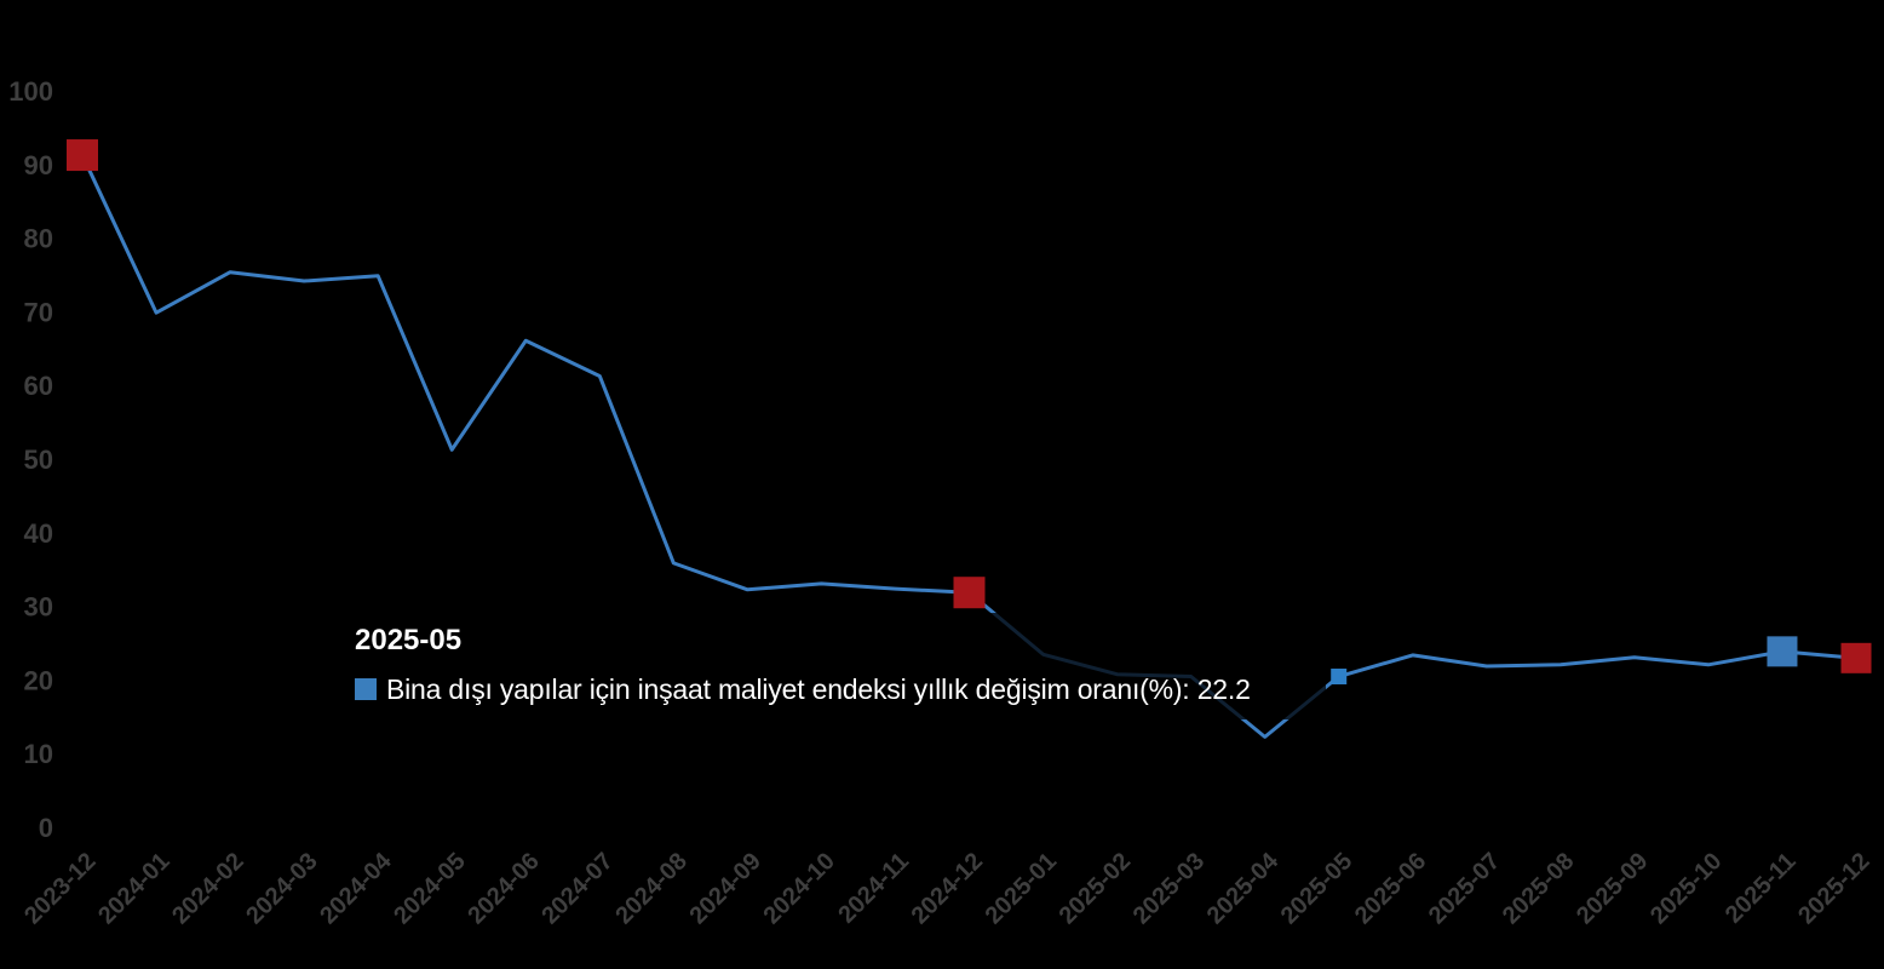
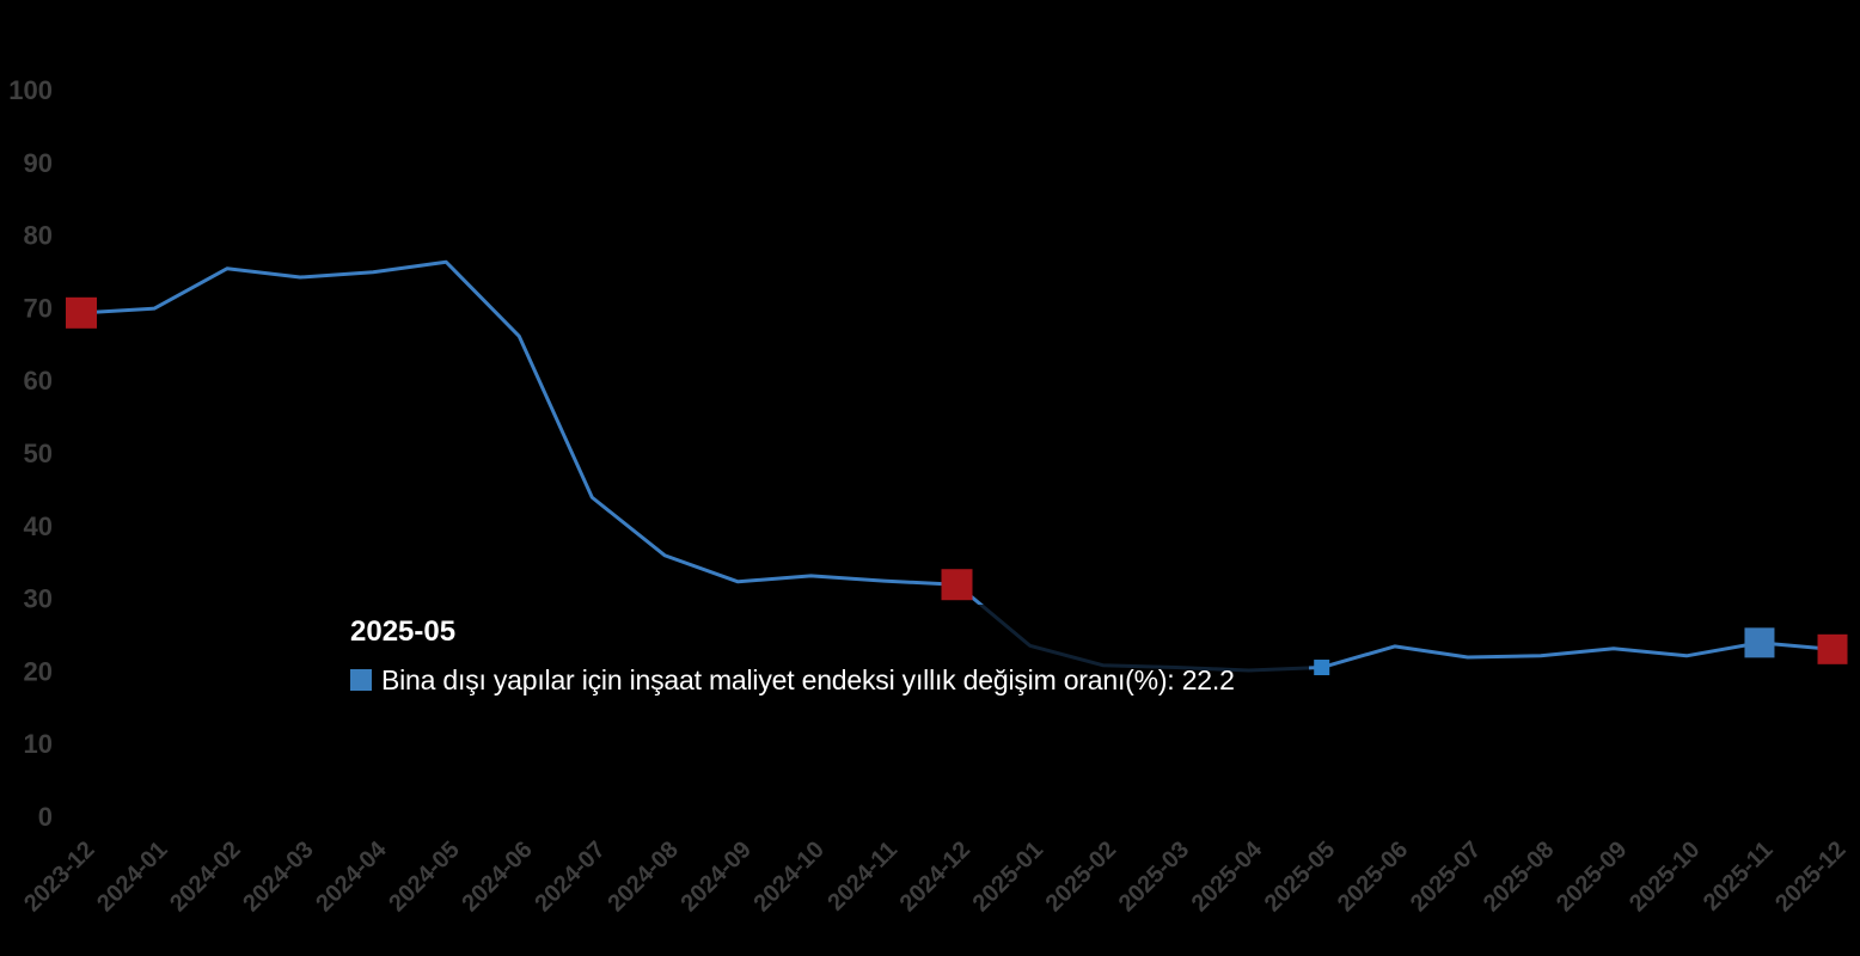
2023-12: 93 -> 71
2024-05: 53 -> 78
2024-07: 63 -> 46
2025-04: 14 -> 22
